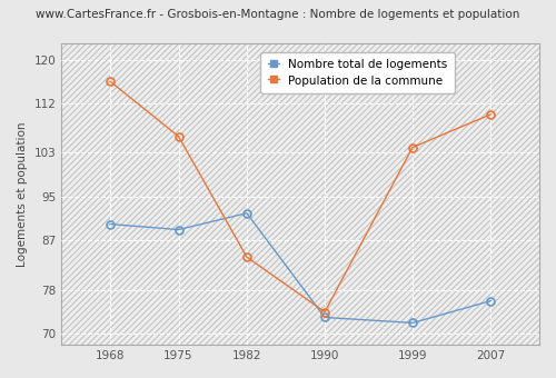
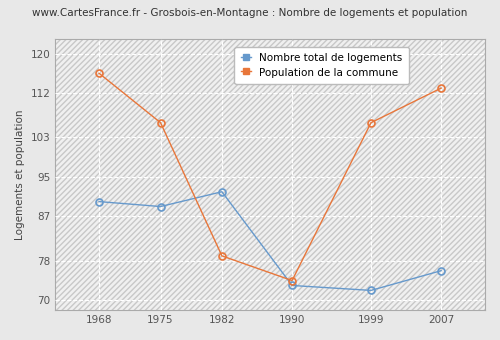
Population de la commune/1982: 84 -> 79
Population de la commune/1999: 104 -> 106
Population de la commune/2007: 110 -> 113
